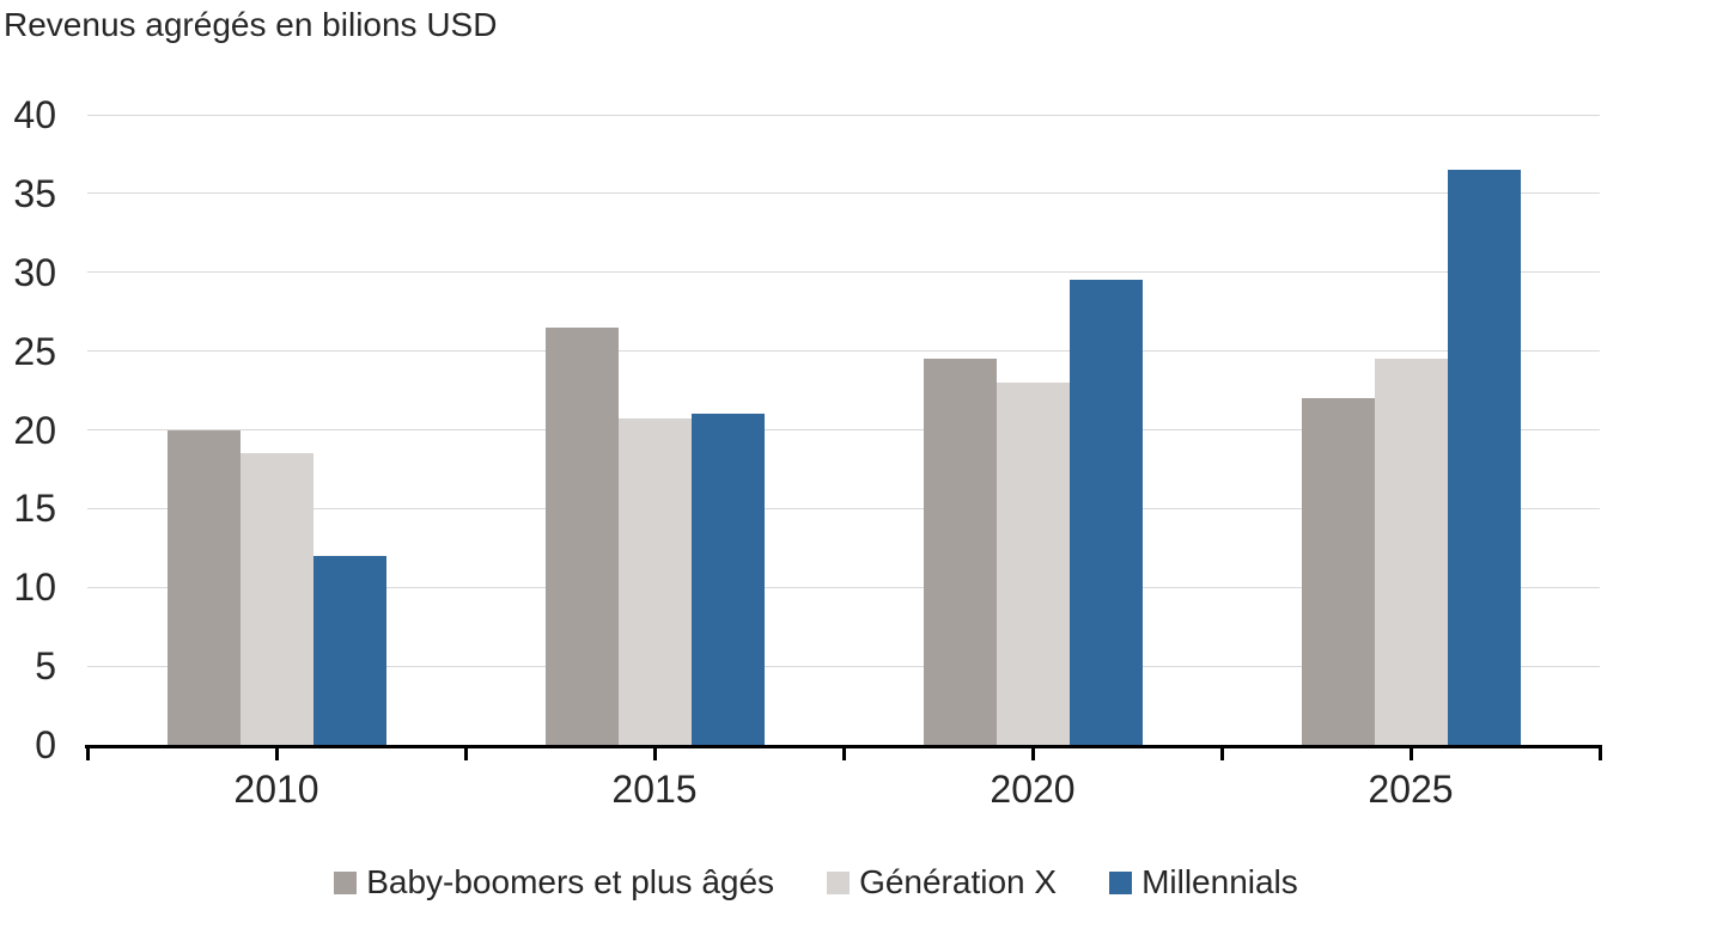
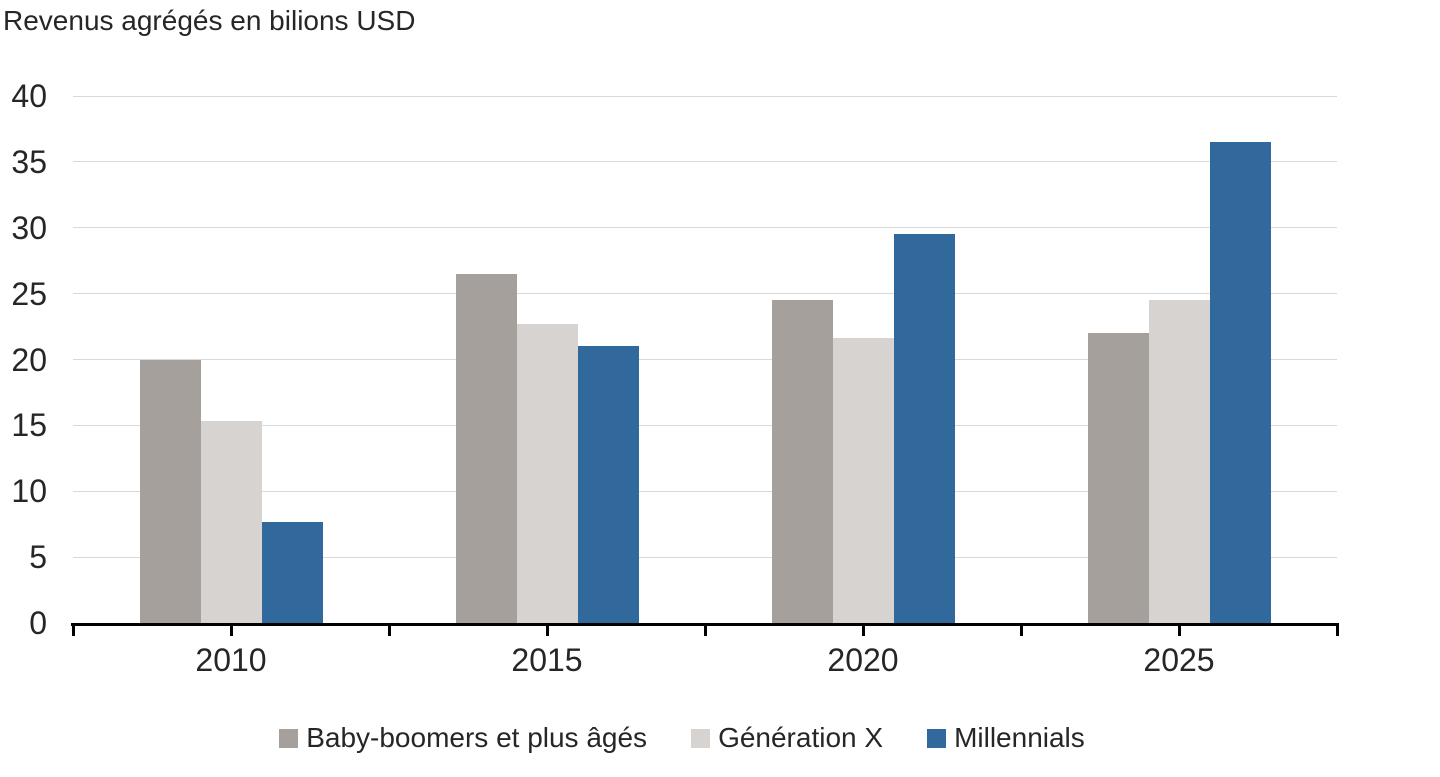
Génération X/2010: 18.5 -> 15.3
Millennials/2010: 12.0 -> 7.7
Génération X/2015: 20.7 -> 22.7
Génération X/2020: 23.0 -> 21.6
